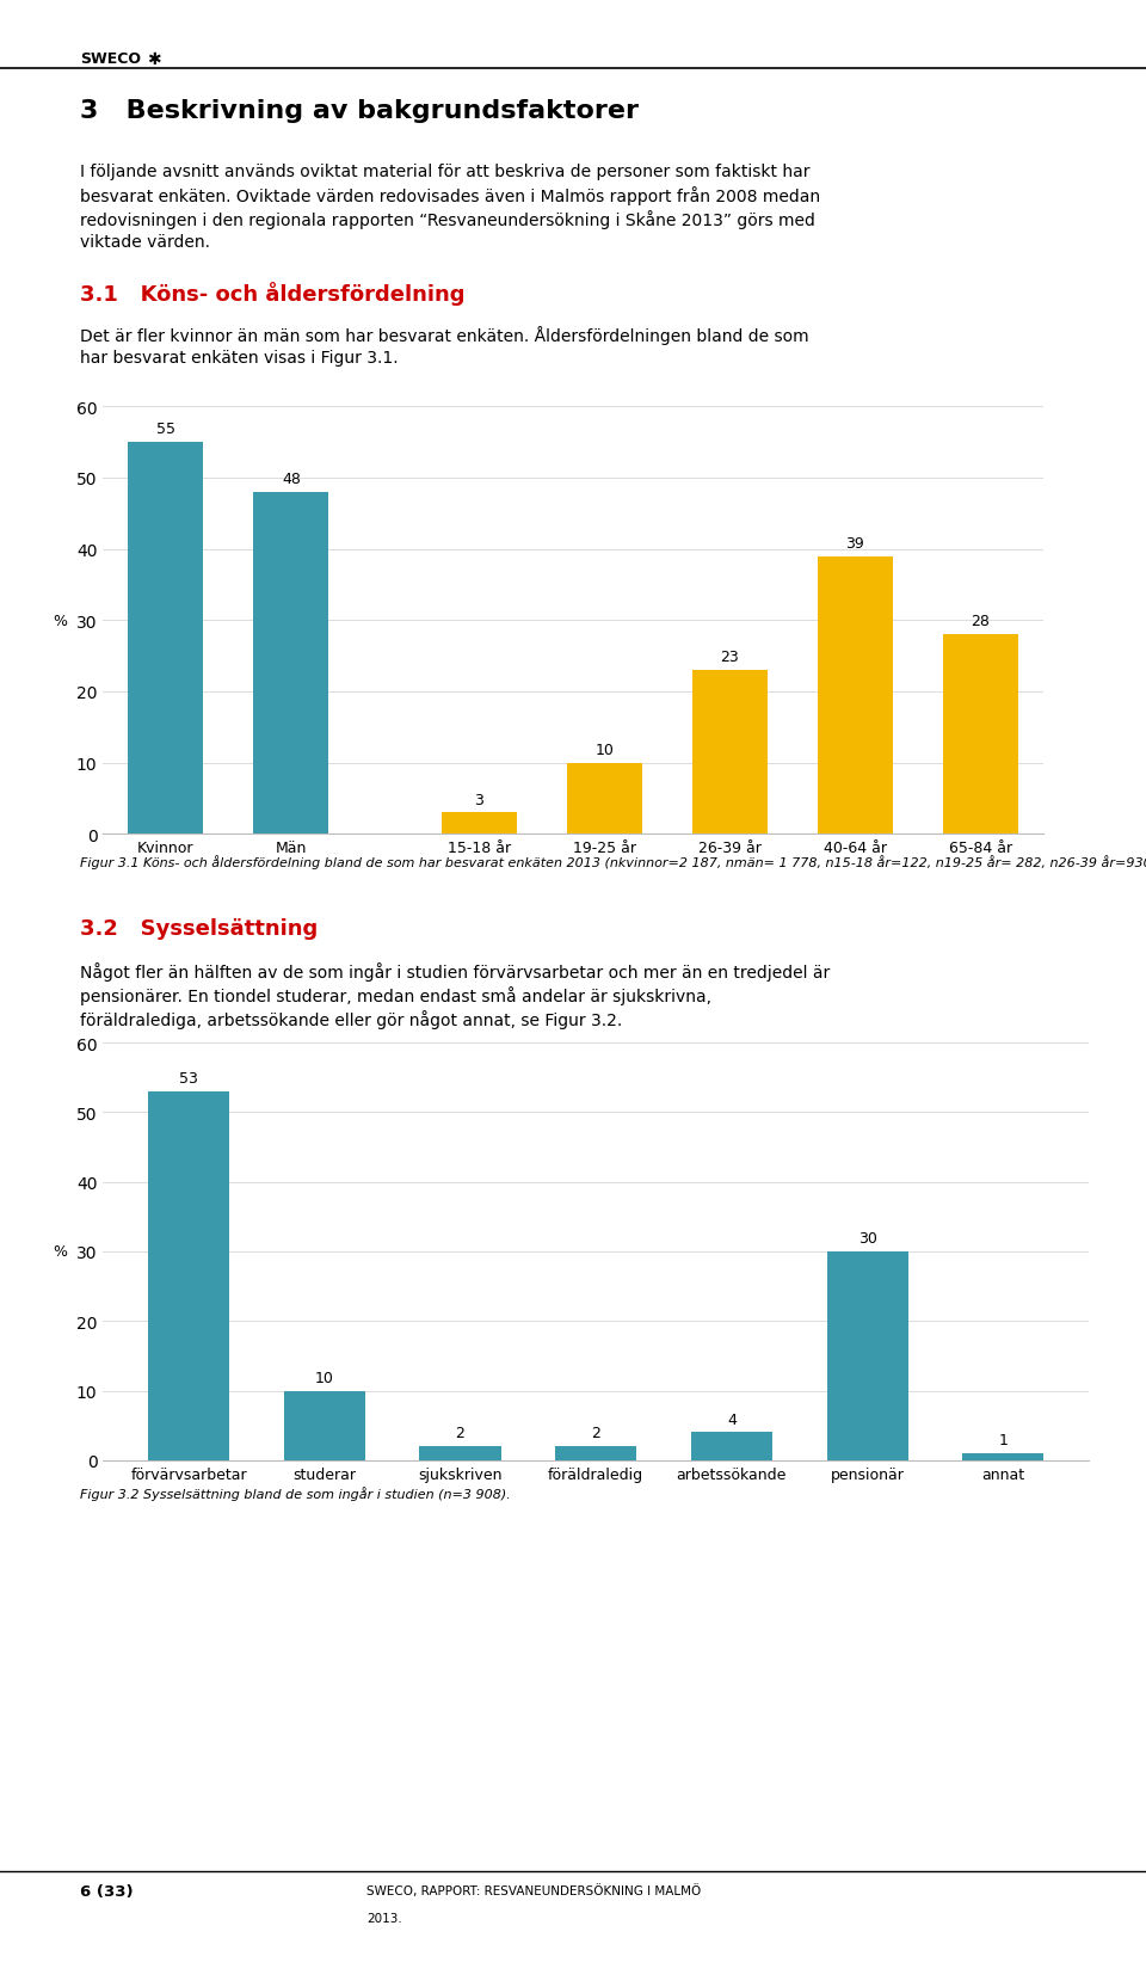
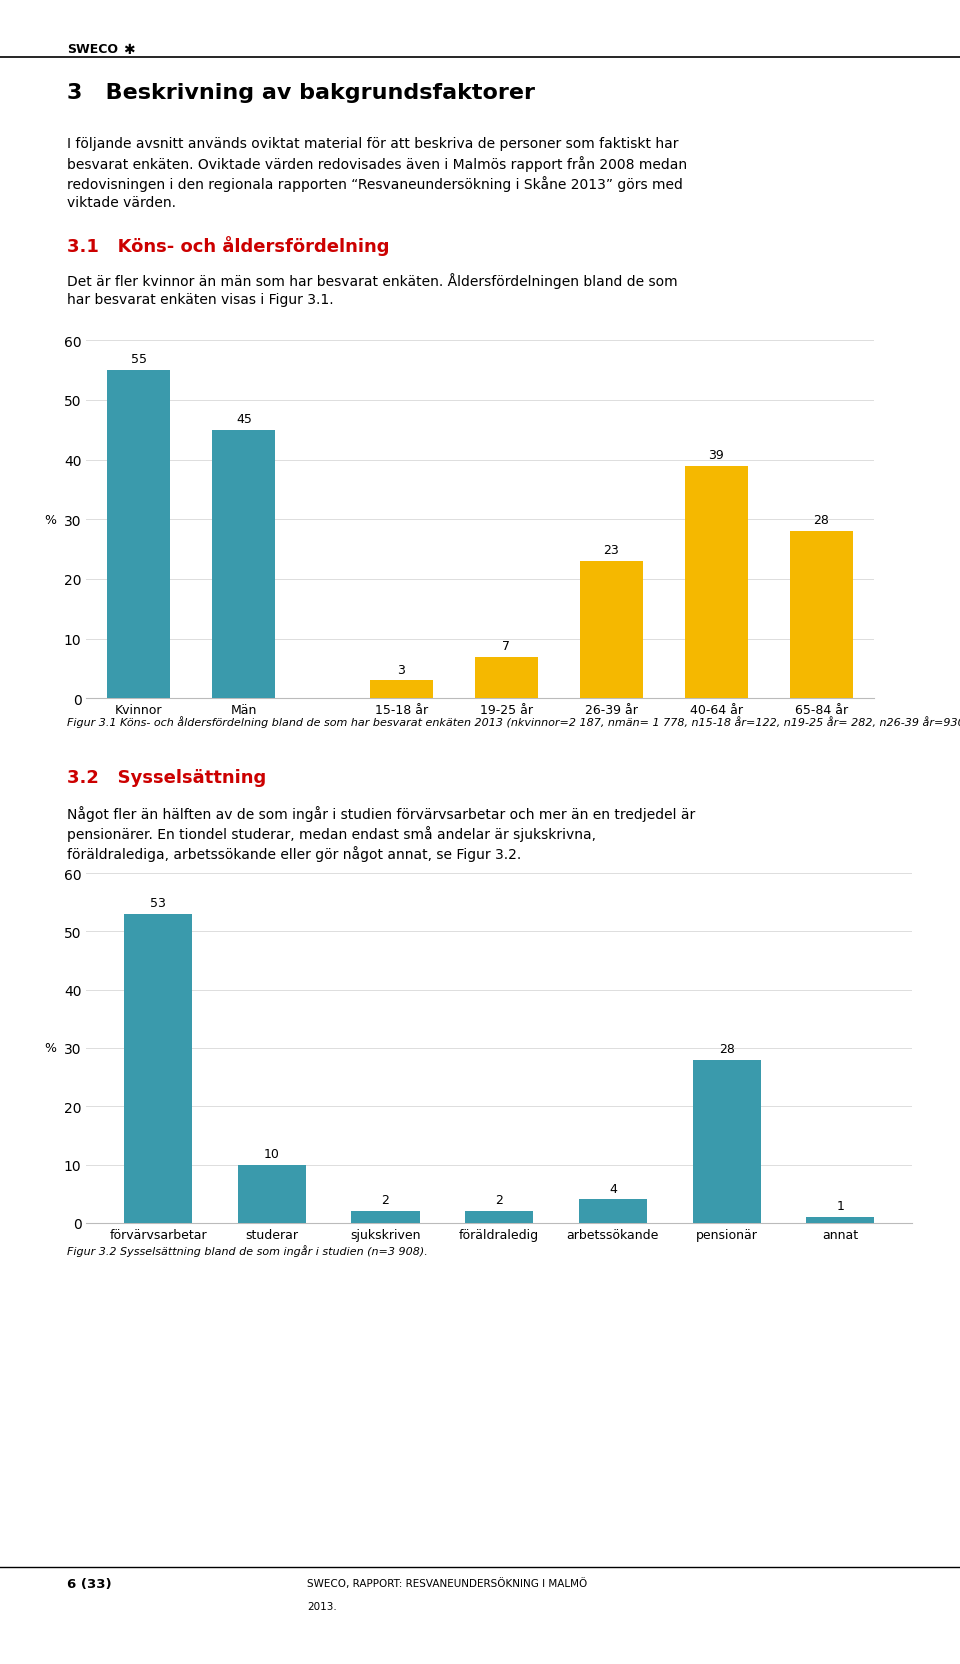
Män: 48 -> 45
19-25 år: 10 -> 7
pensionär: 30 -> 28
